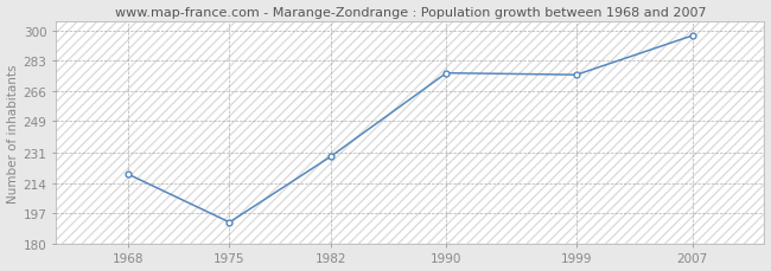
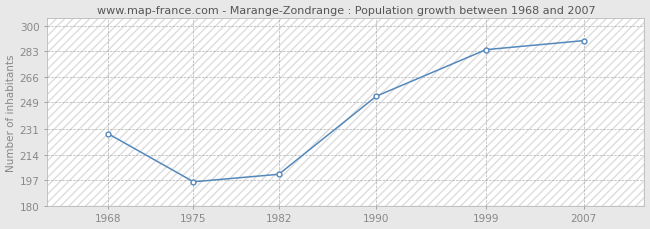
1968: 219 -> 228
1975: 192 -> 196
1982: 229 -> 201
1990: 276 -> 253
1999: 275 -> 284
2007: 297 -> 290
